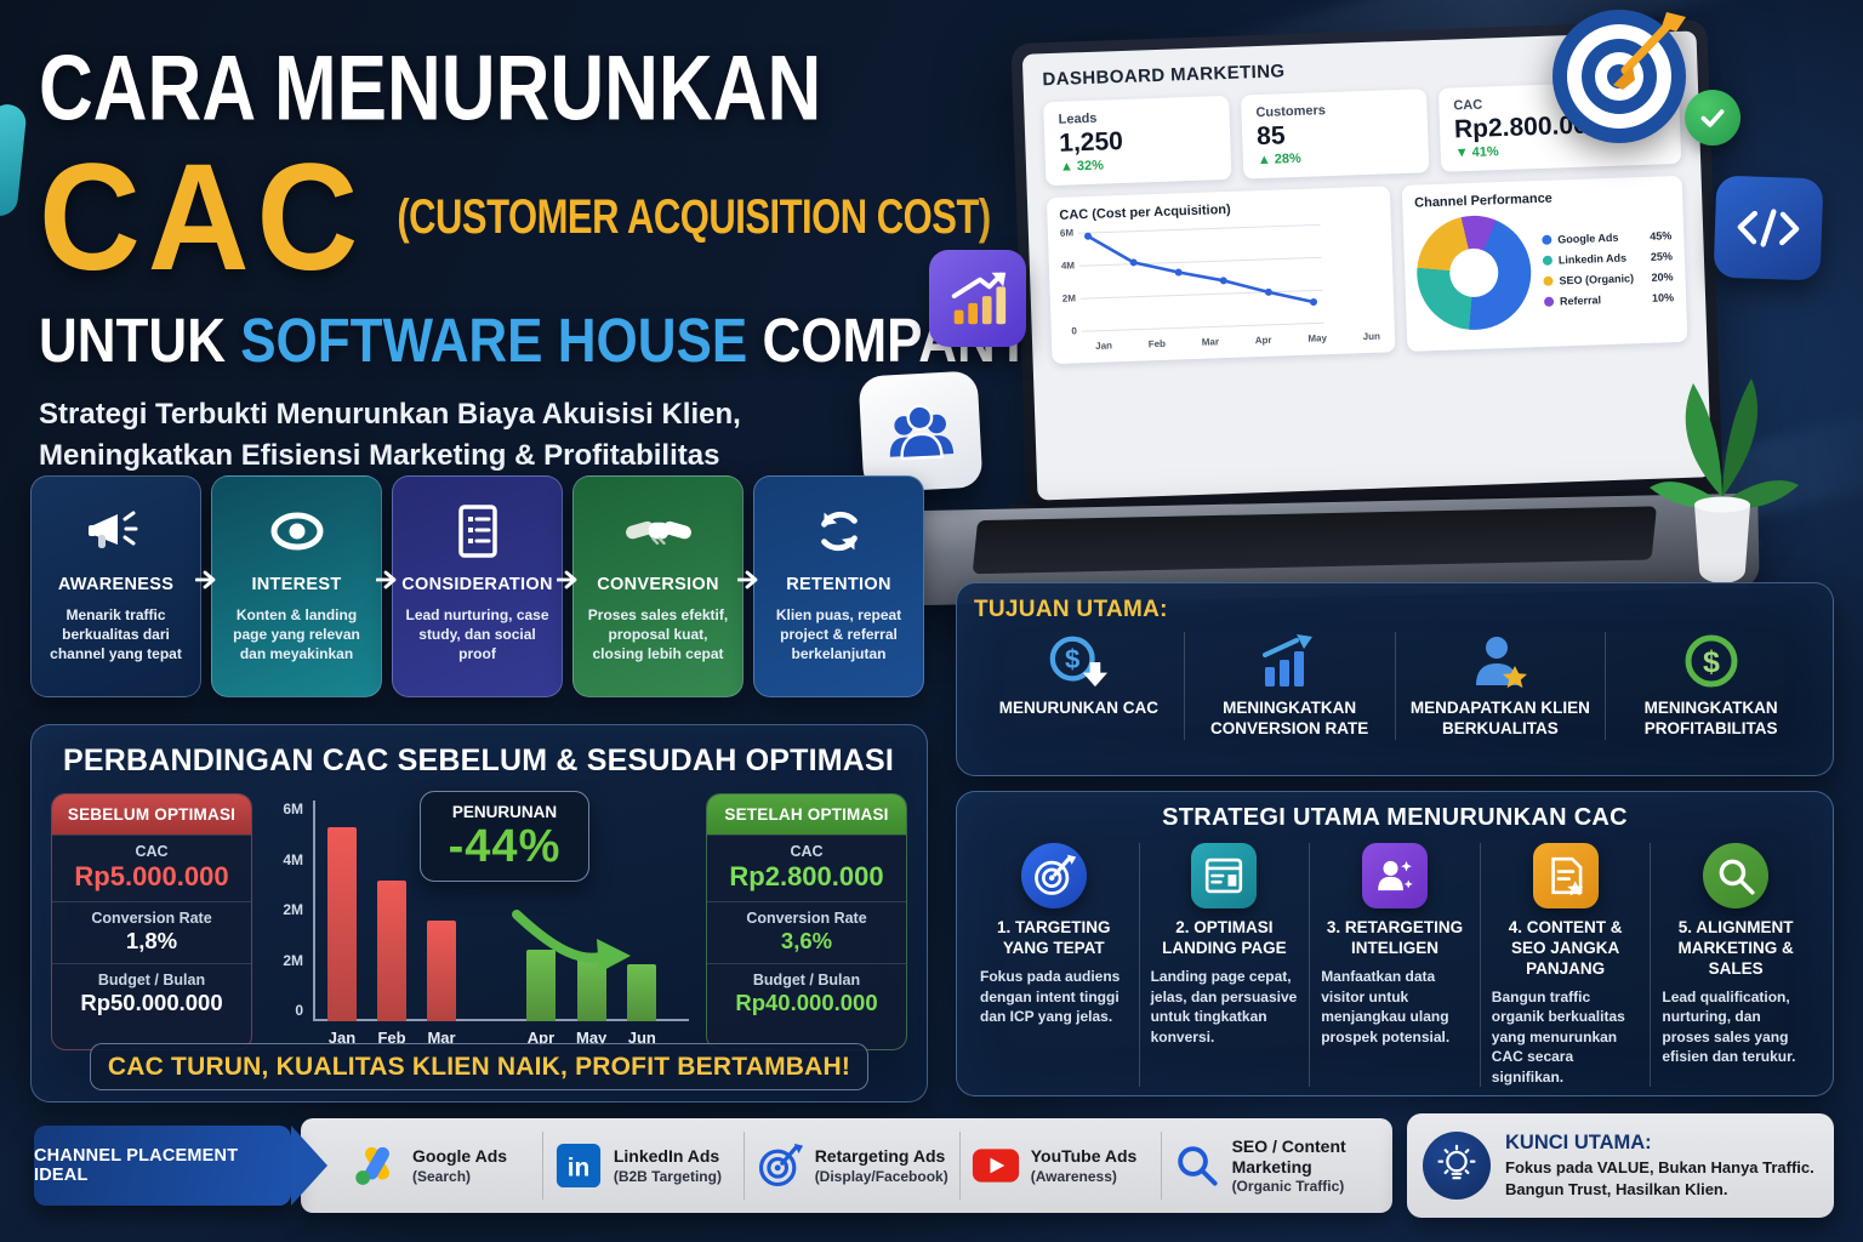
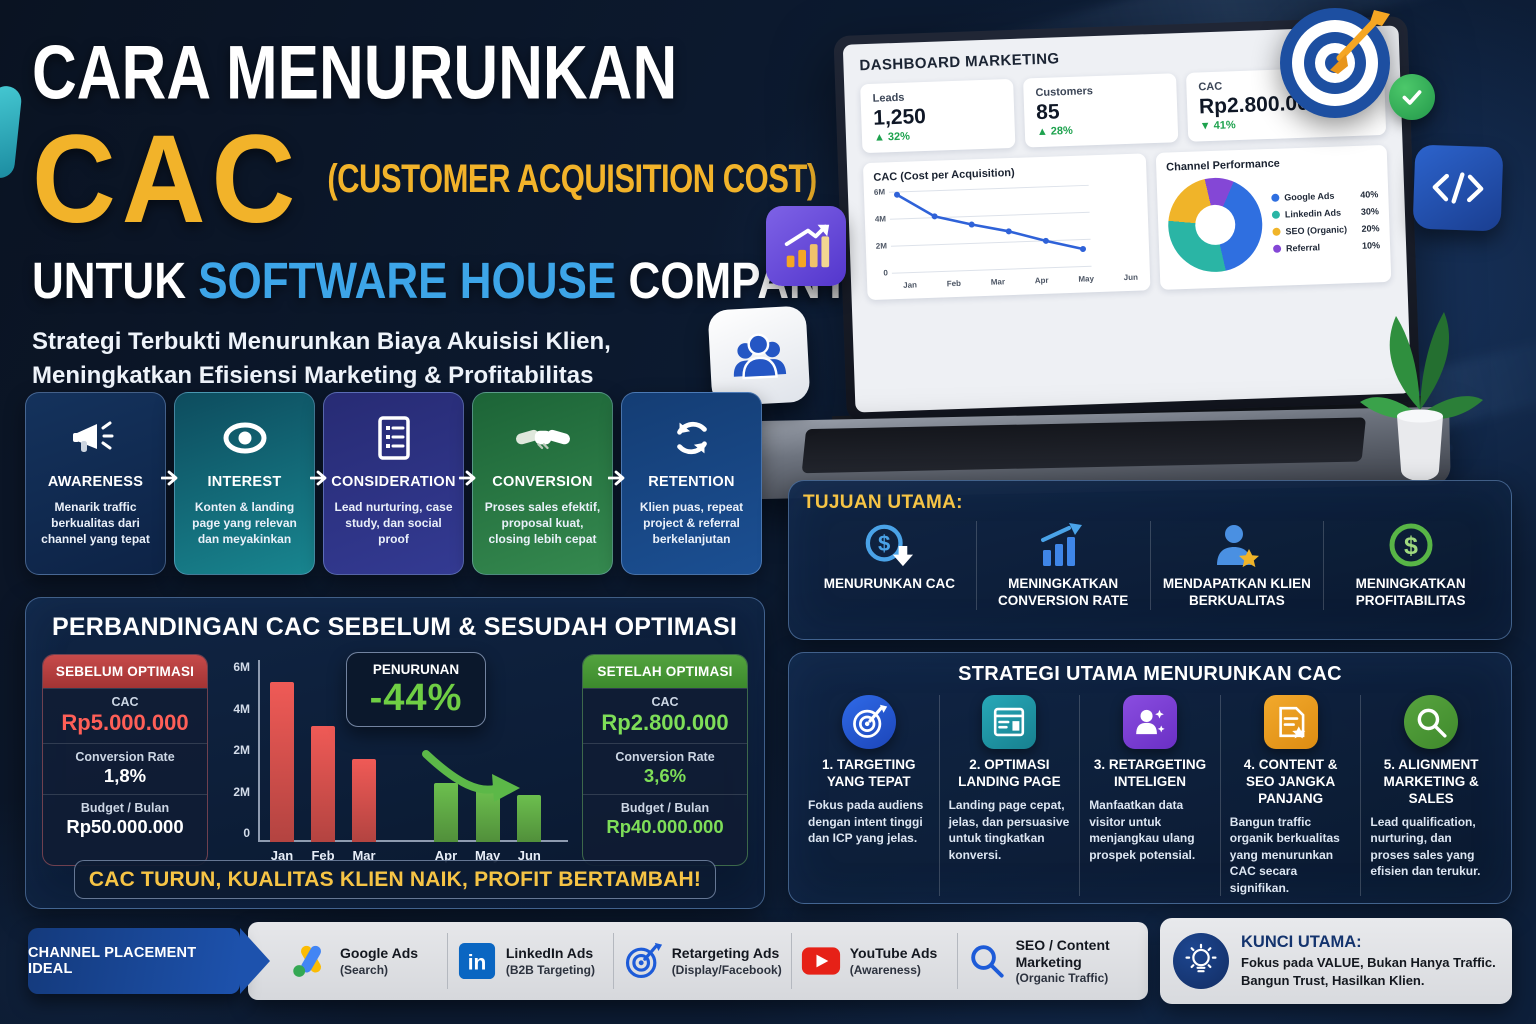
Channel Performance/Google Ads: 45% -> 40%
Channel Performance/Linkedin Ads: 25% -> 30%
